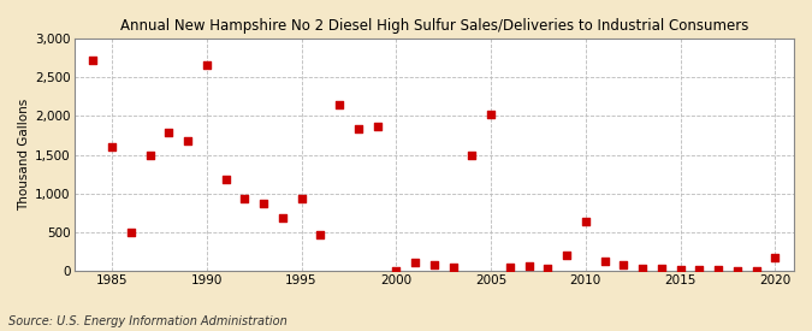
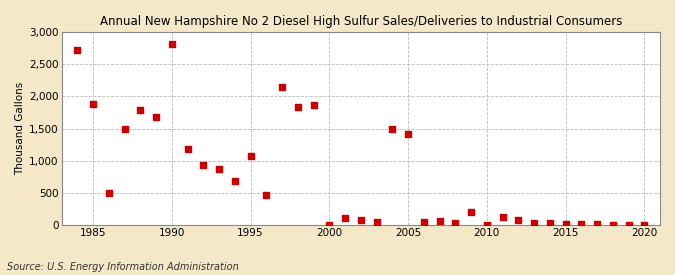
1985: 1,600 -> 1,880
1990: 2,660 -> 2,820
1995: 940 -> 1,080
2005: 2,020 -> 1,420
2010: 640 -> 10
2020: 180 -> 10
